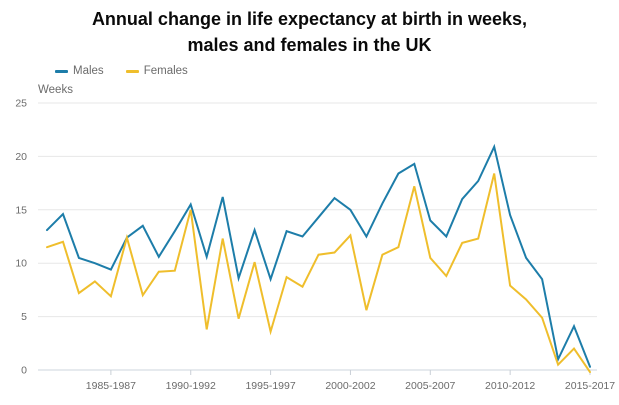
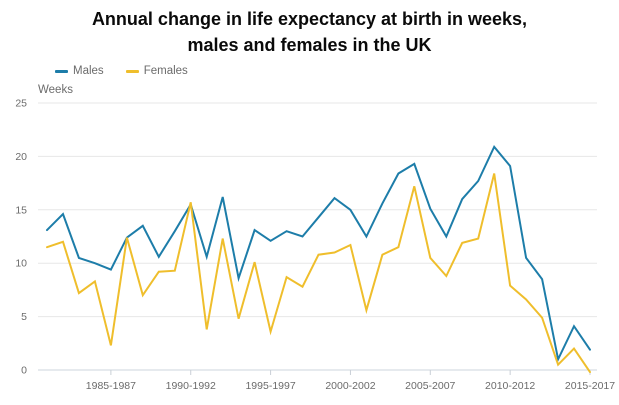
Females/1985-1987: 6.9 -> 2.3
Females/1990-1992: 15.0 -> 15.7
Males/1995-1997: 8.5 -> 12.1
Females/2000-2002: 12.6 -> 11.7
Males/2005-2007: 14.0 -> 15.1
Males/2010-2012: 14.5 -> 19.1
Males/2015-2017: 0.3 -> 1.9
